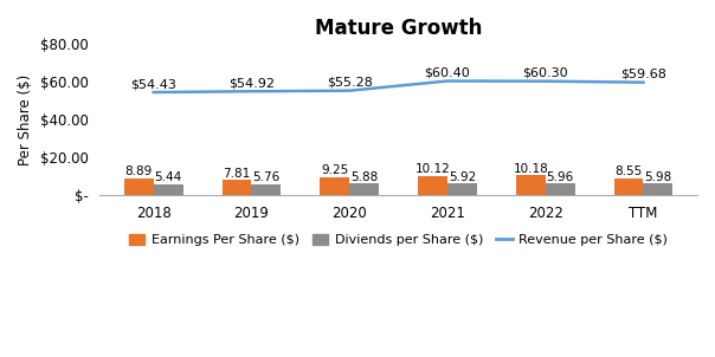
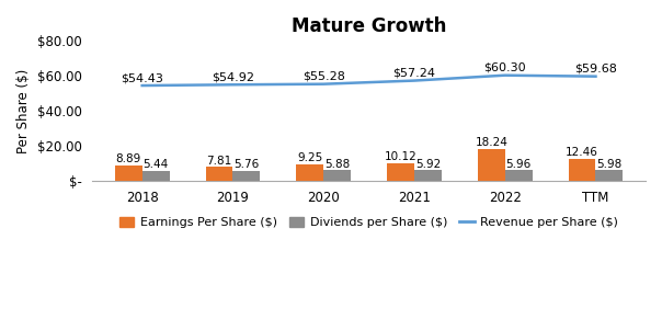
Revenue per Share ($)/2021: $60.40 -> $57.24
Earnings Per Share ($)/2022: 10.18 -> 18.24
Earnings Per Share ($)/TTM: 8.55 -> 12.46
